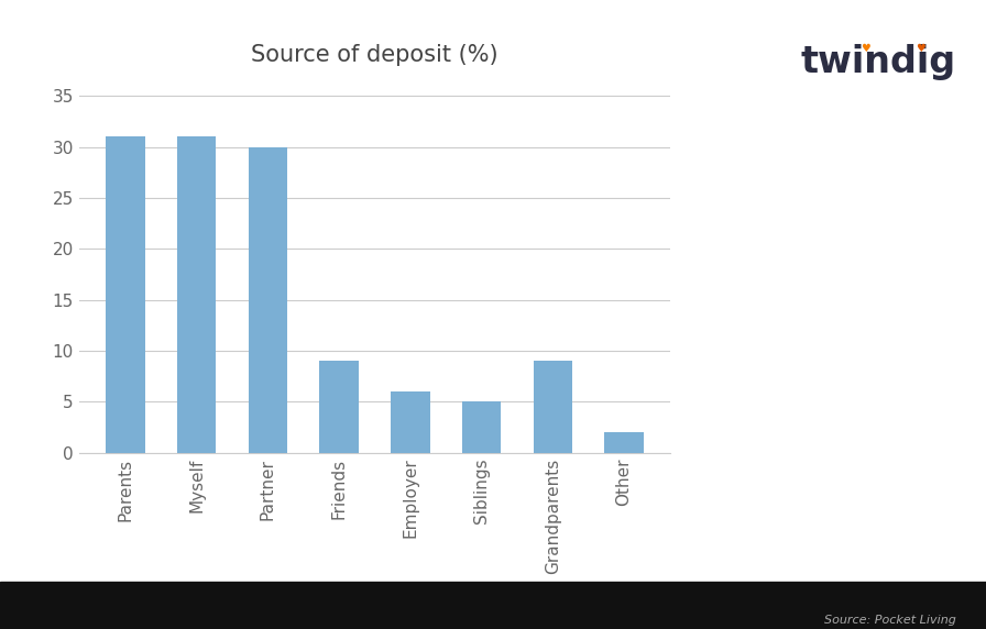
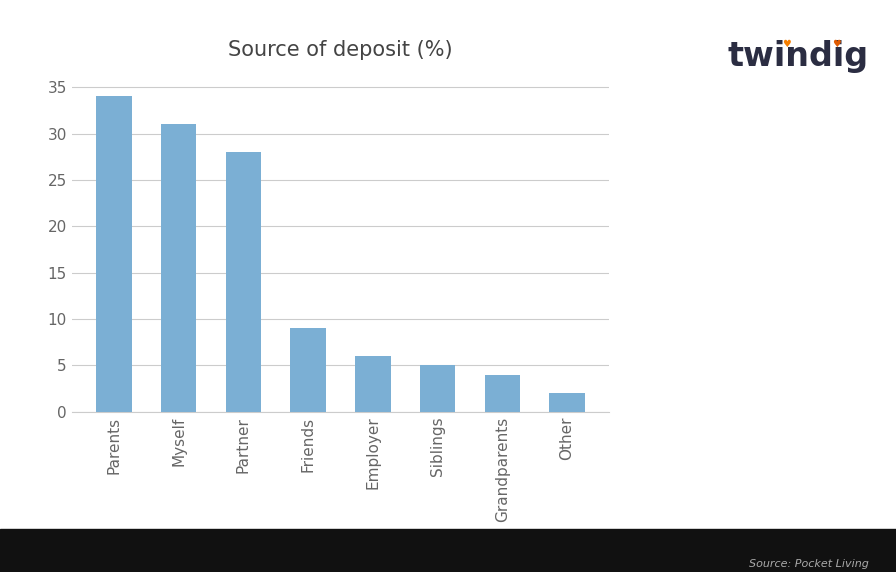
Parents: 31 -> 34
Partner: 30 -> 28
Grandparents: 9 -> 4
